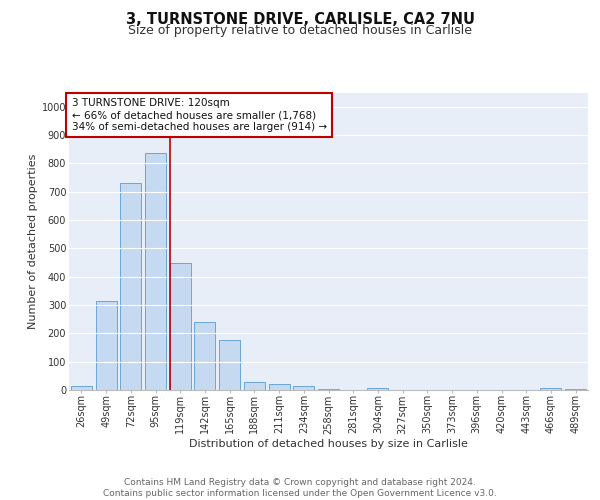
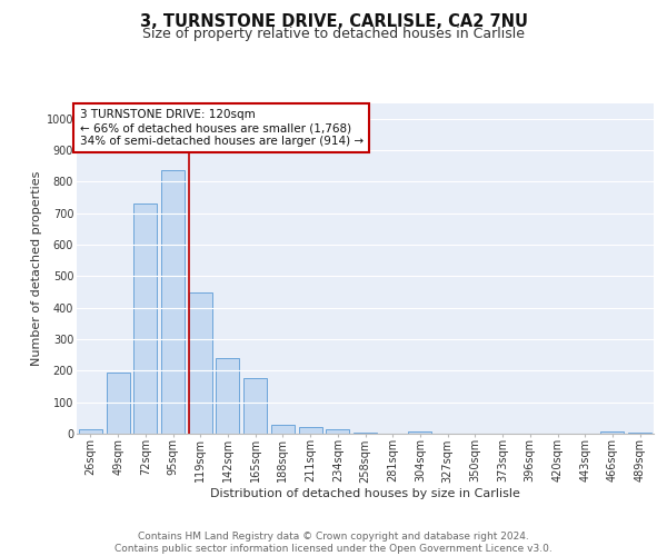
49sqm: 315 -> 195
